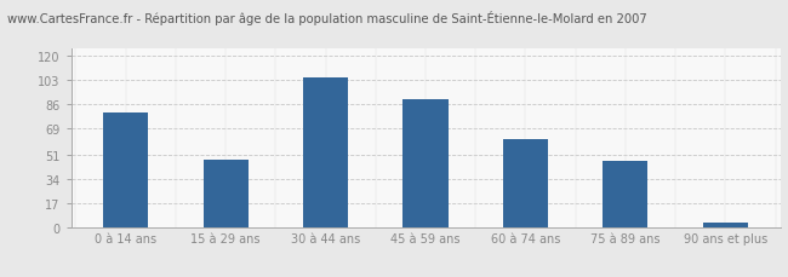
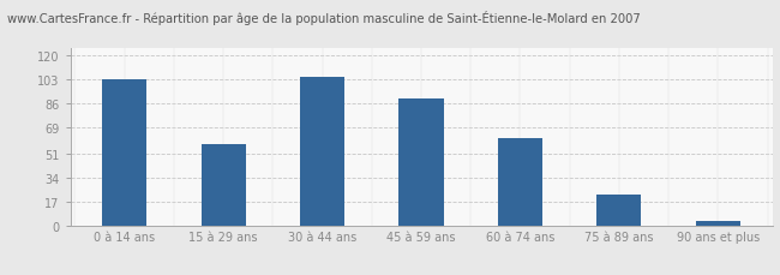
0 à 14 ans: 80 -> 103
15 à 29 ans: 47 -> 57
75 à 89 ans: 46 -> 22
